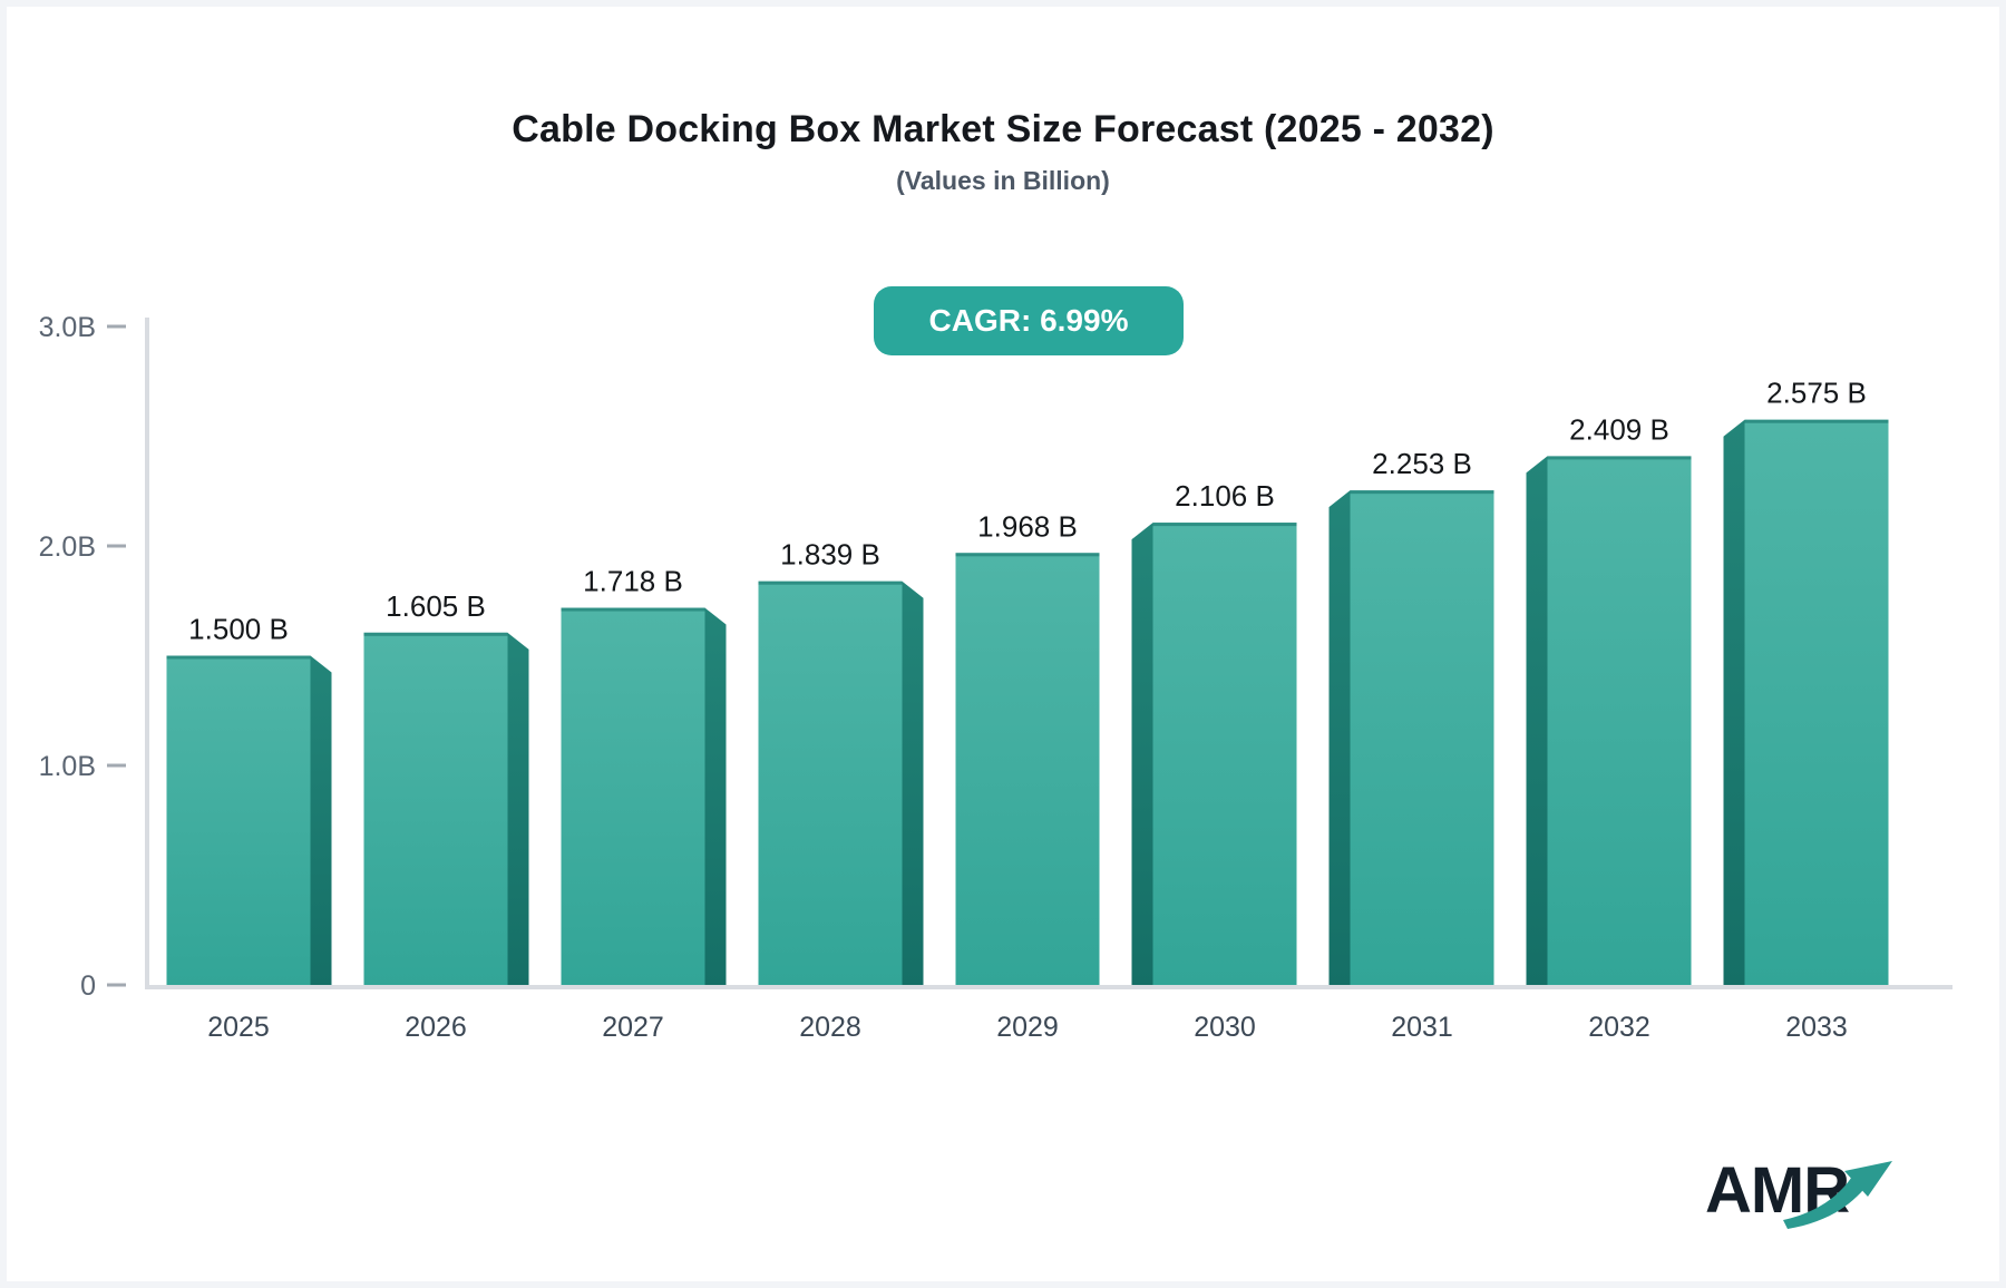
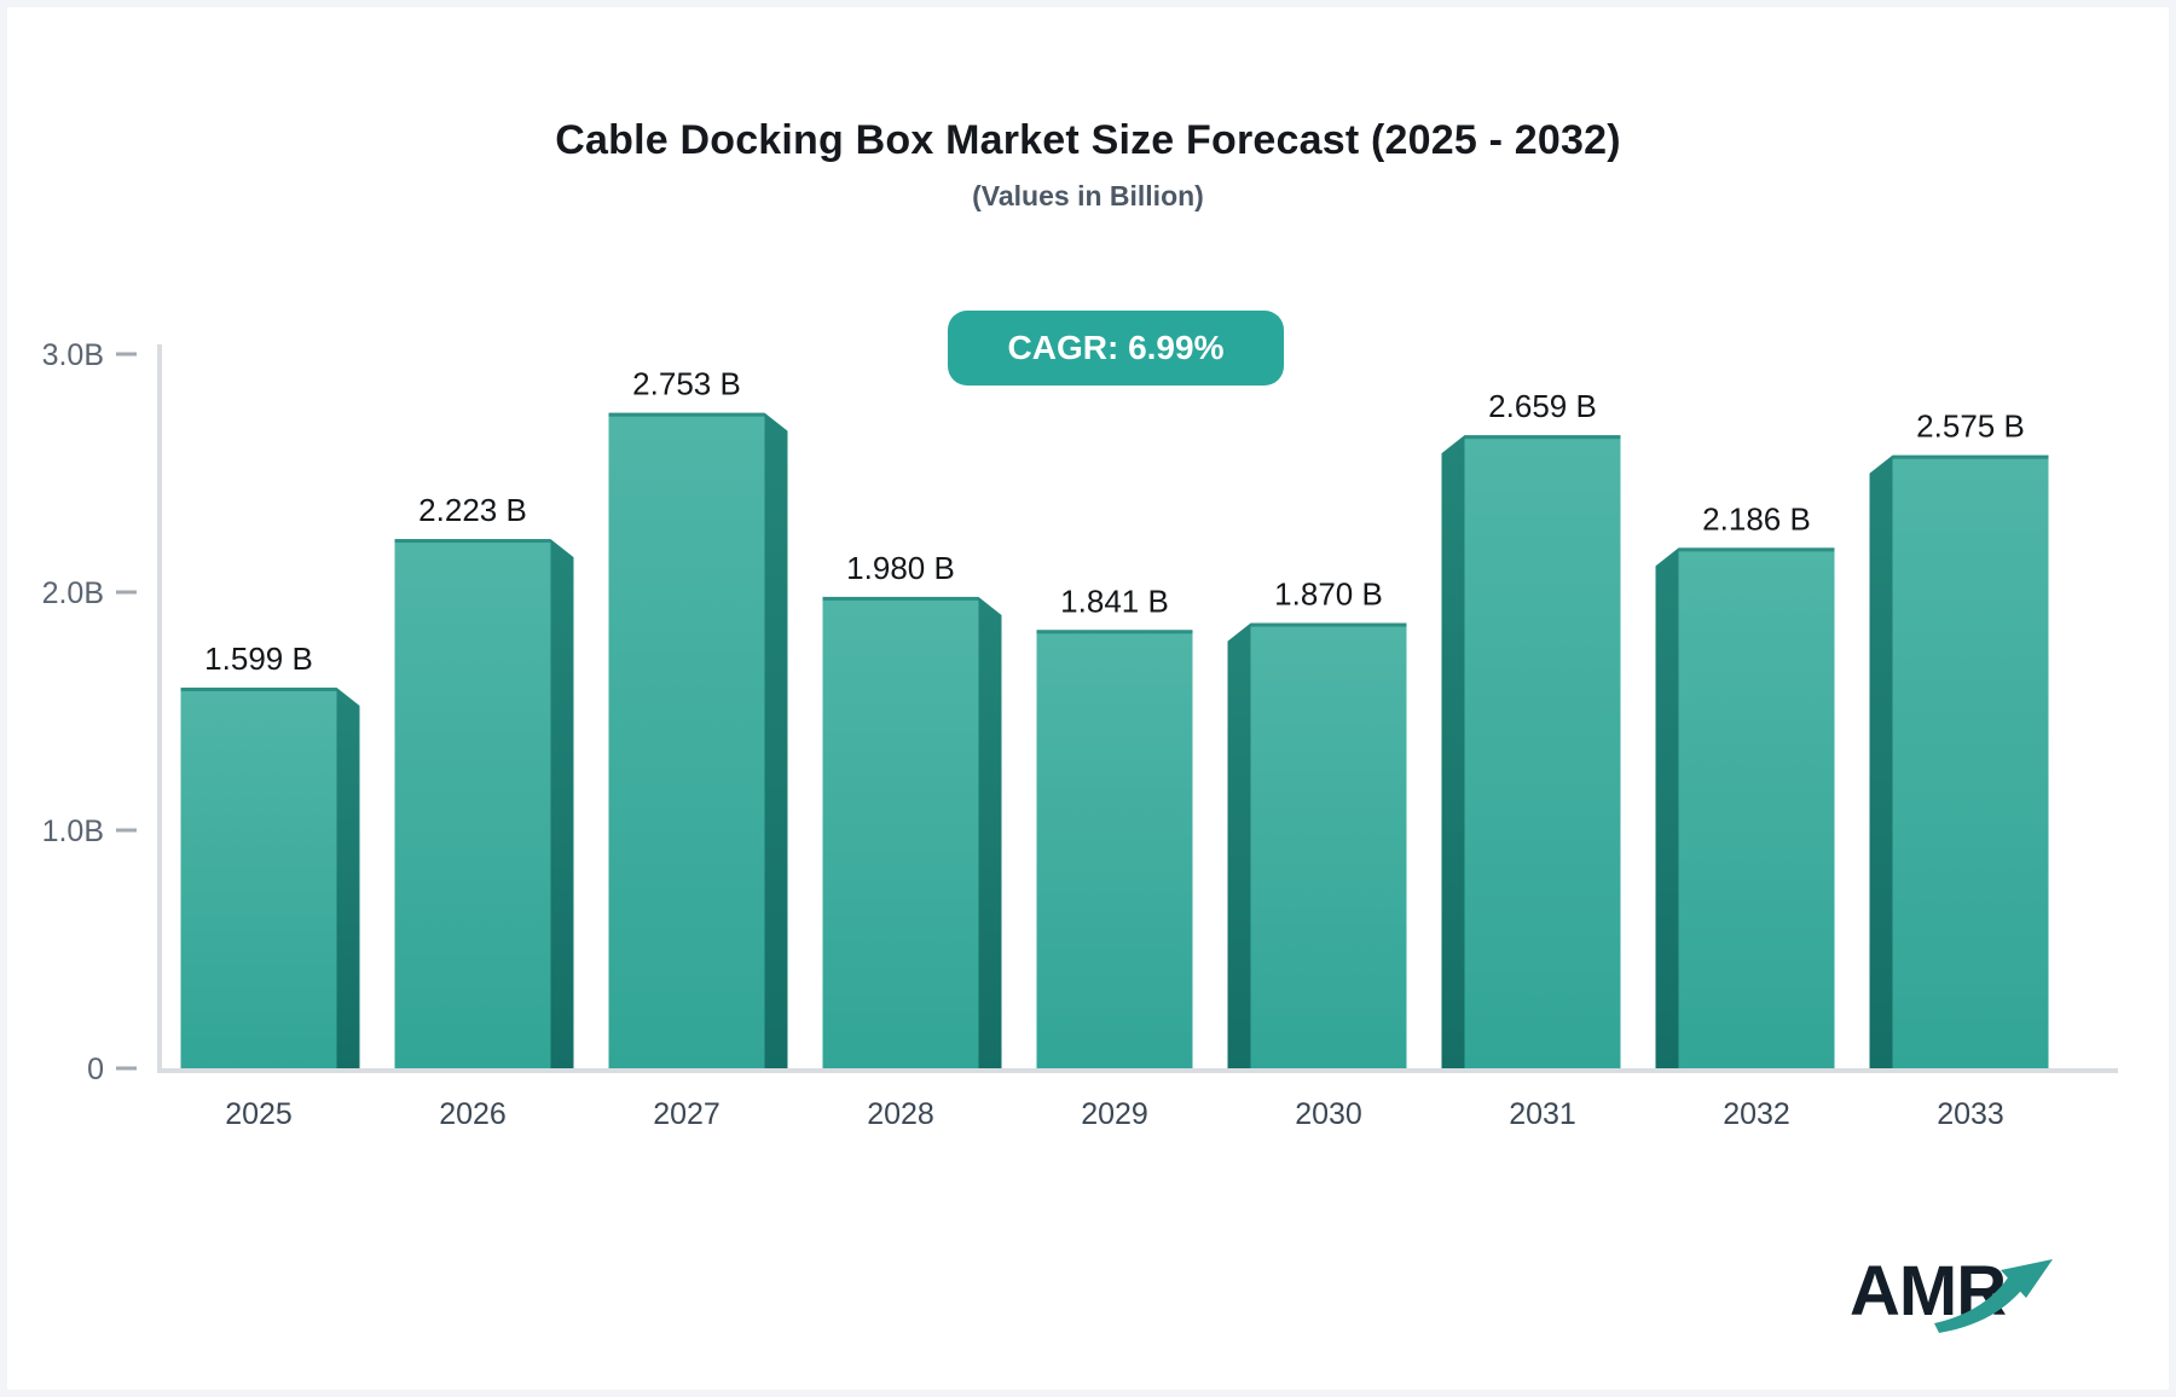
2025: 1.500 -> 1.599
2026: 1.605 -> 2.223
2027: 1.718 -> 2.753
2028: 1.839 -> 1.980
2029: 1.968 -> 1.841
2030: 2.106 -> 1.870
2031: 2.253 -> 2.659
2032: 2.409 -> 2.186
